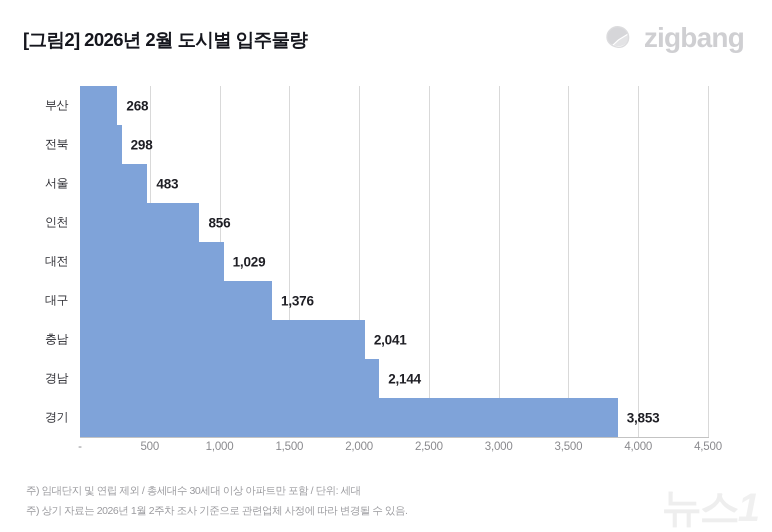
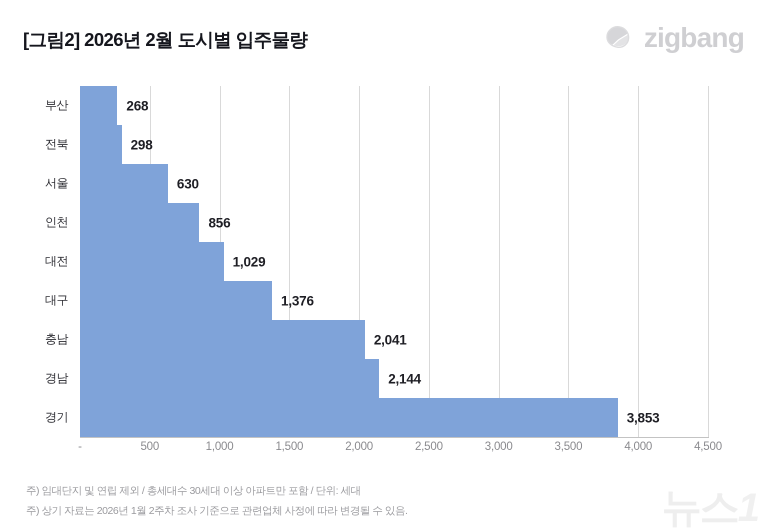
서울: 483 -> 630
